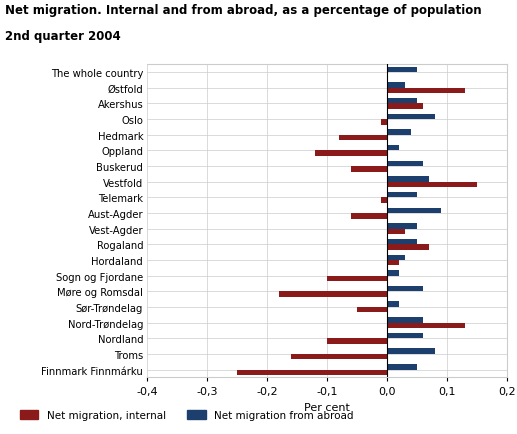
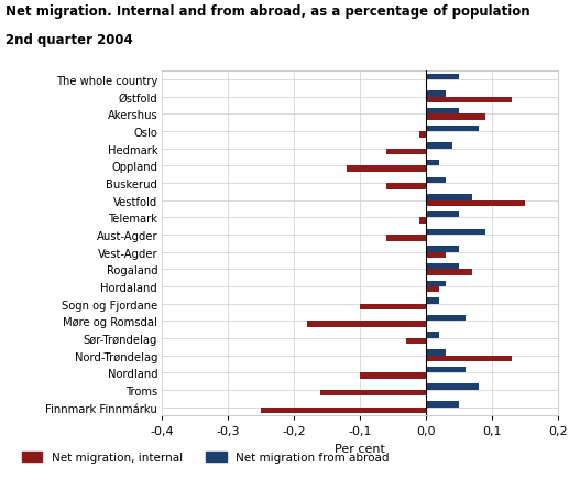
Net migration, internal/Akershus: 0,06 -> 0,09
Net migration, internal/Hedmark: -0,08 -> -0,06
Net migration from abroad/Buskerud: 0,06 -> 0,03
Net migration, internal/Sør-Trøndelag: -0,05 -> -0,03
Net migration from abroad/Nord-Trøndelag: 0,06 -> 0,03
